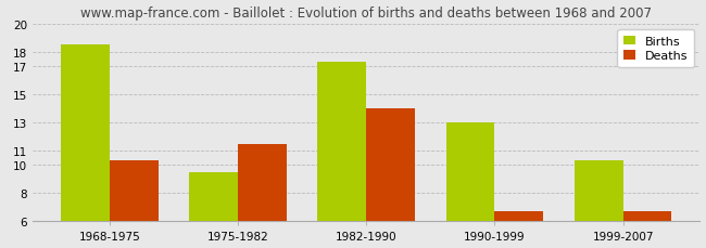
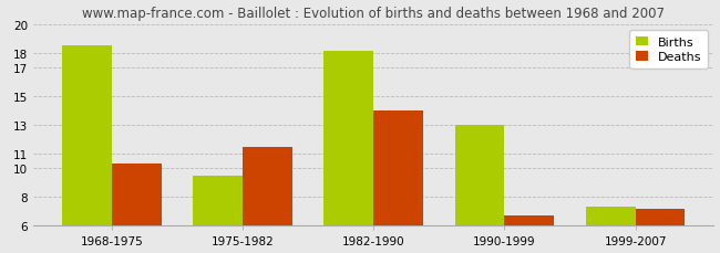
Births/1982-1990: 17.3 -> 18.1
Births/1999-2007: 10.3 -> 7.3
Deaths/1999-2007: 6.7 -> 7.2
